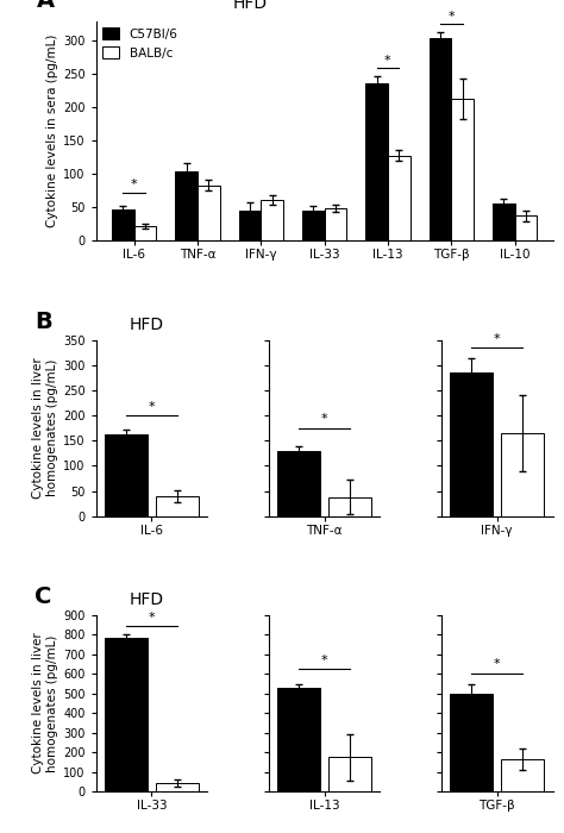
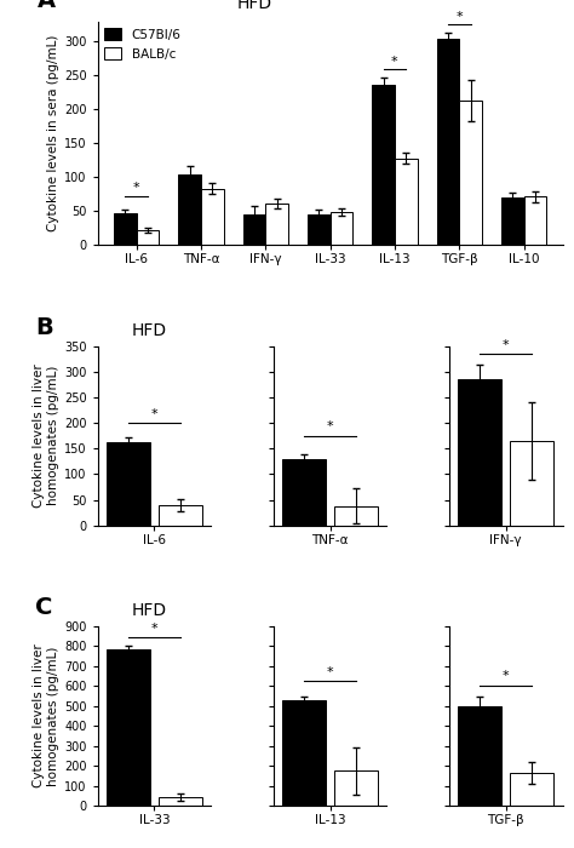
C57Bl/6/IL-10: 56 -> 70
BALB/c/IL-10: 38 -> 72
